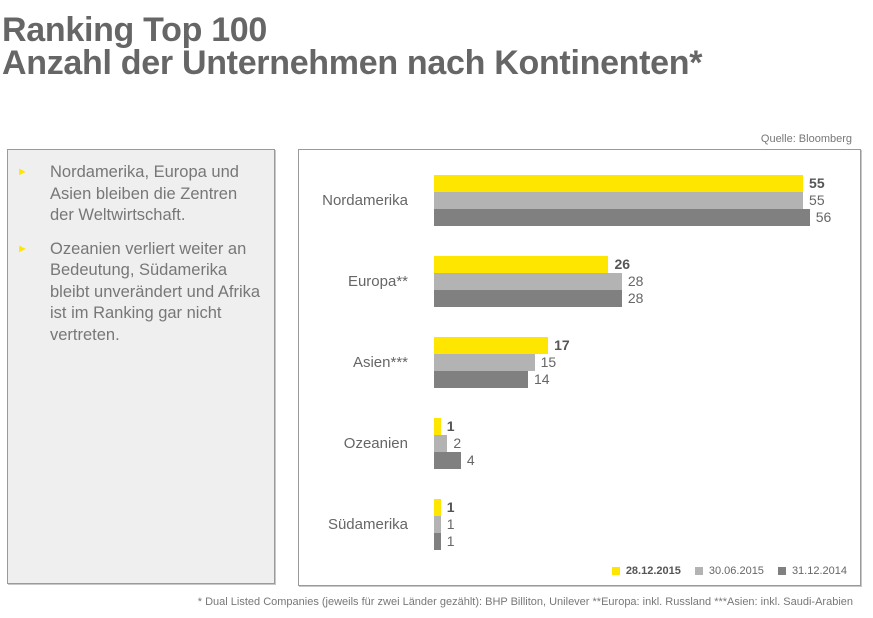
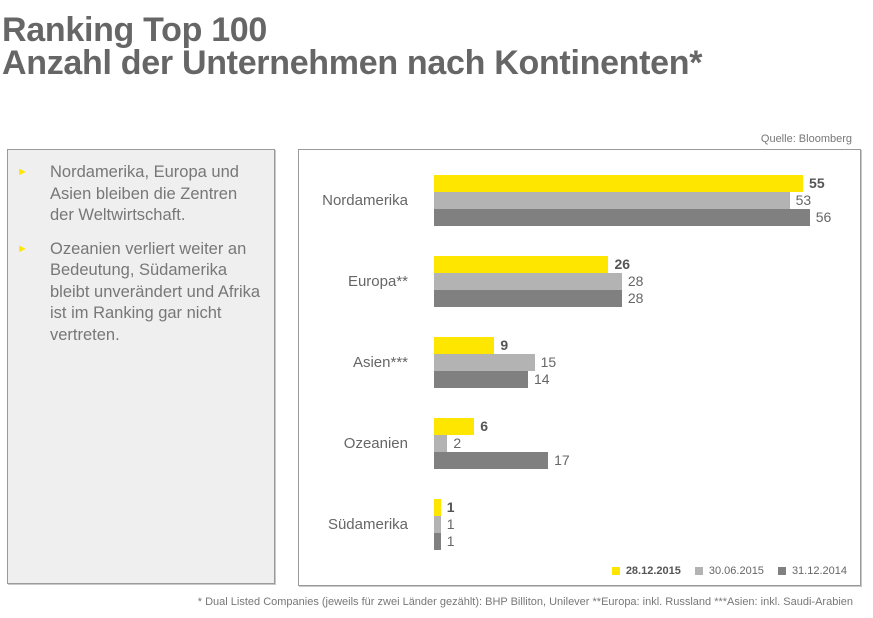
30.06.2015/Nordamerika: 55 -> 53
28.12.2015/Asien***: 17 -> 9
28.12.2015/Ozeanien: 1 -> 6
31.12.2014/Ozeanien: 4 -> 17
